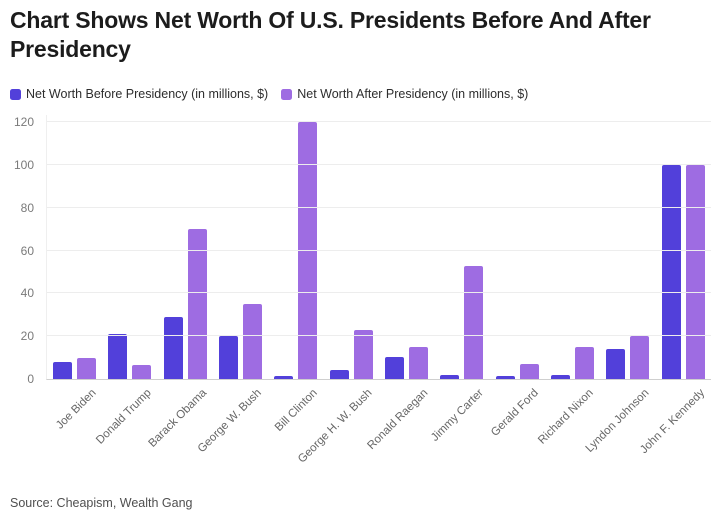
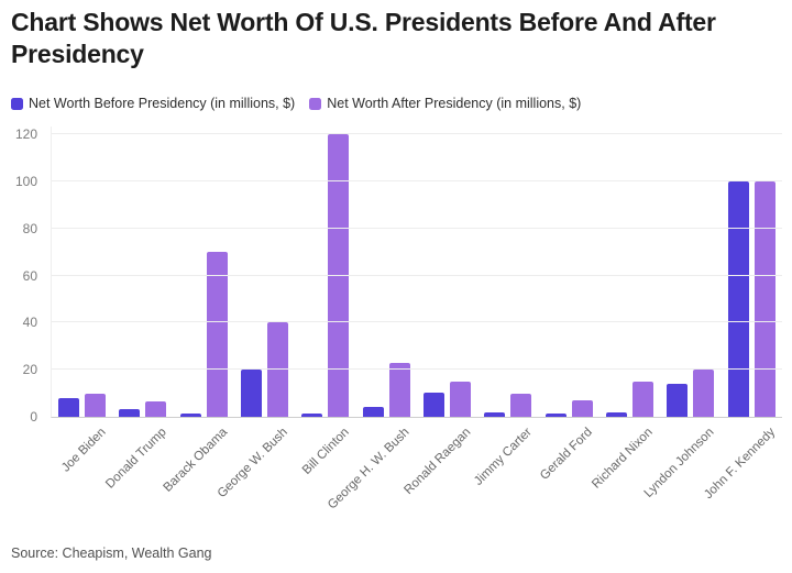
Net Worth Before Presidency (in millions, $)/Donald Trump: 21 -> 4
Net Worth Before Presidency (in millions, $)/Barack Obama: 29 -> 1
Net Worth After Presidency (in millions, $)/George W. Bush: 35 -> 40
Net Worth After Presidency (in millions, $)/Jimmy Carter: 53 -> 10
